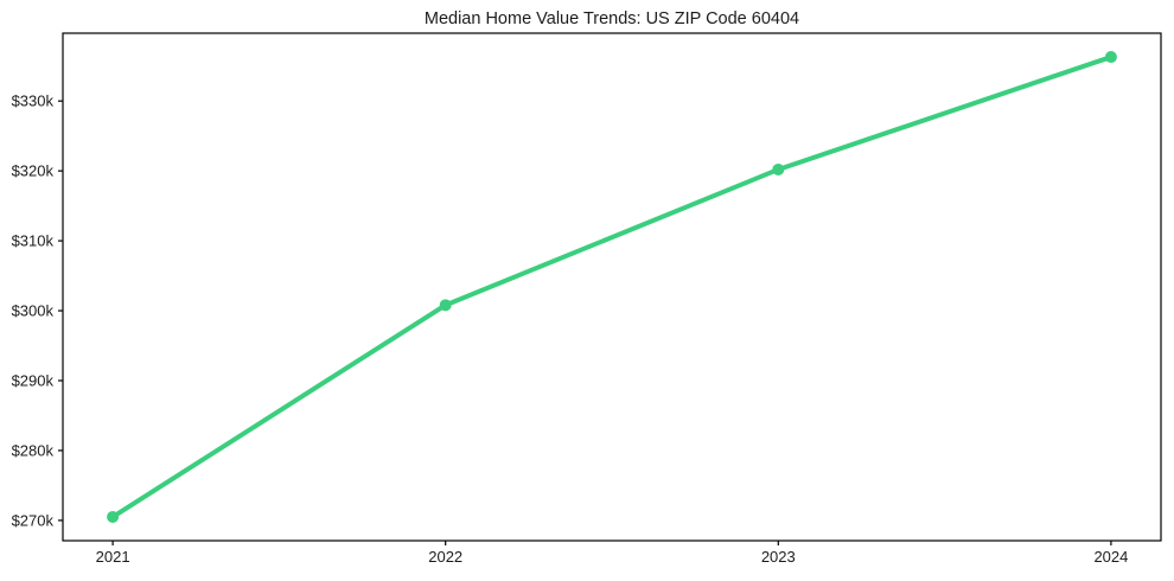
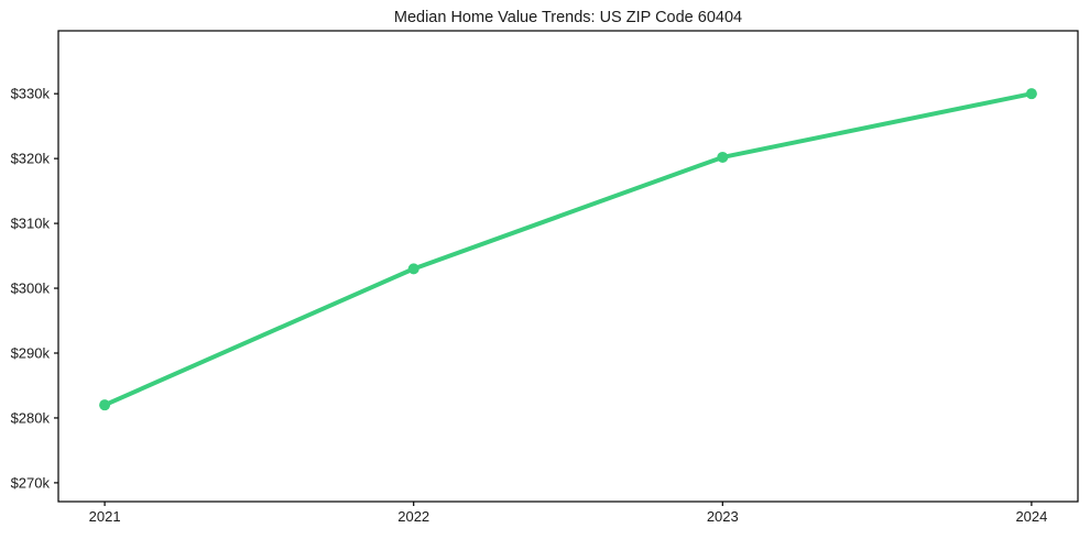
2021: $270k -> $282k
2022: $301k -> $303k
2024: $336k -> $330k
